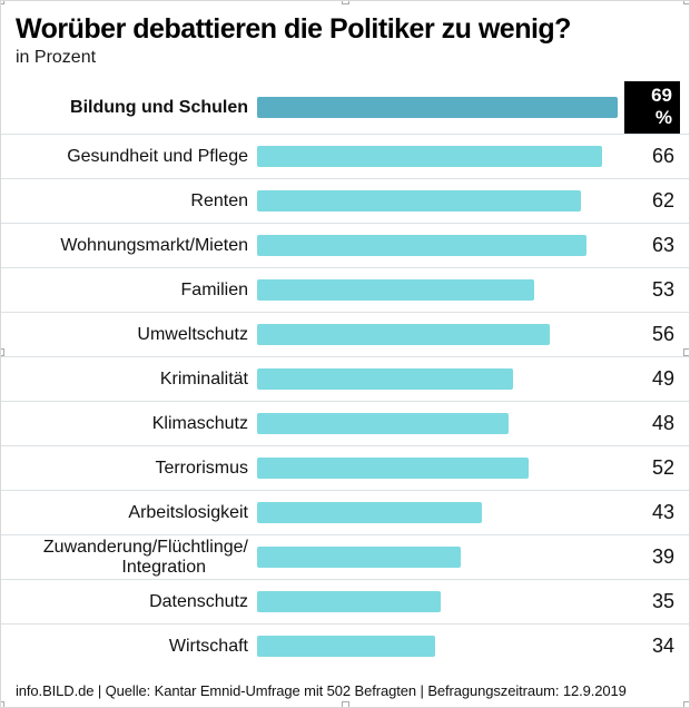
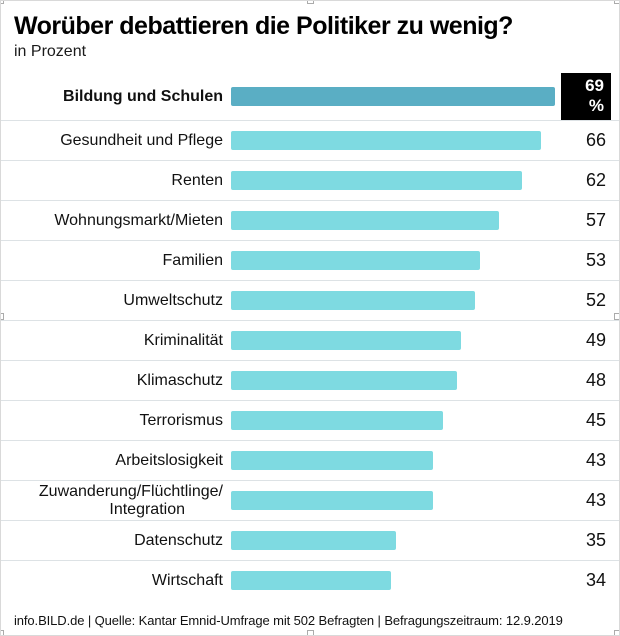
Wohnungsmarkt/Mieten: 63 -> 57
Umweltschutz: 56 -> 52
Terrorismus: 52 -> 45
Zuwanderung/Flüchtlinge/ Integration: 39 -> 43
